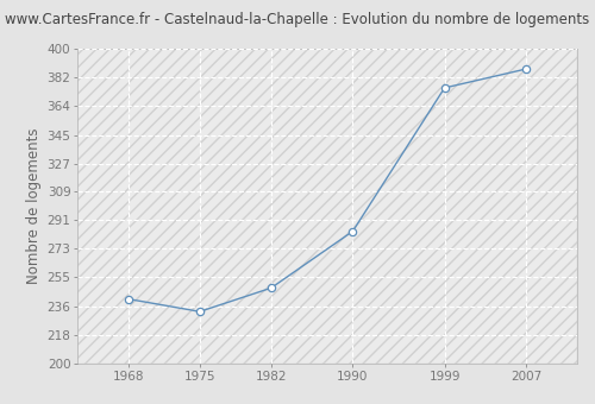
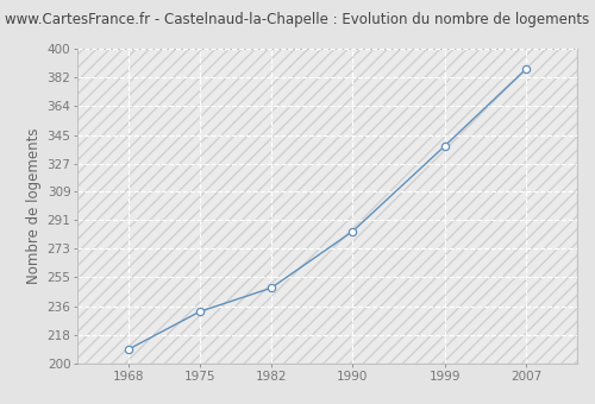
1968: 241 -> 209
1999: 375 -> 338
